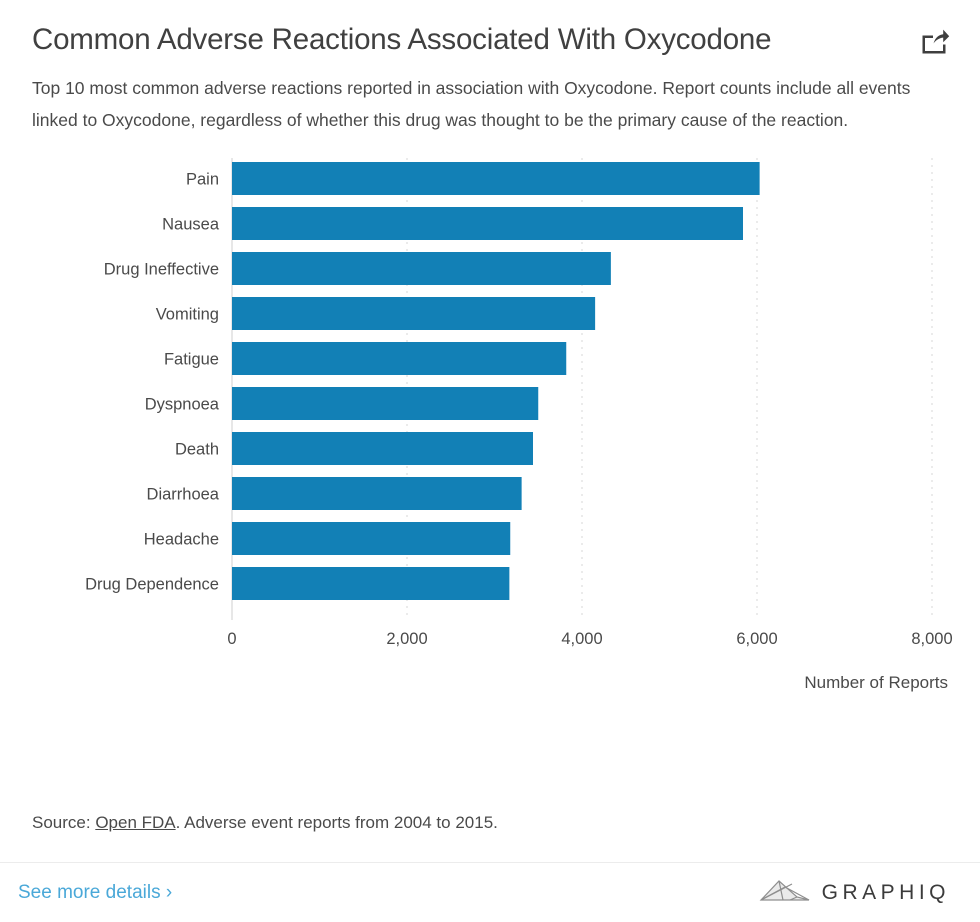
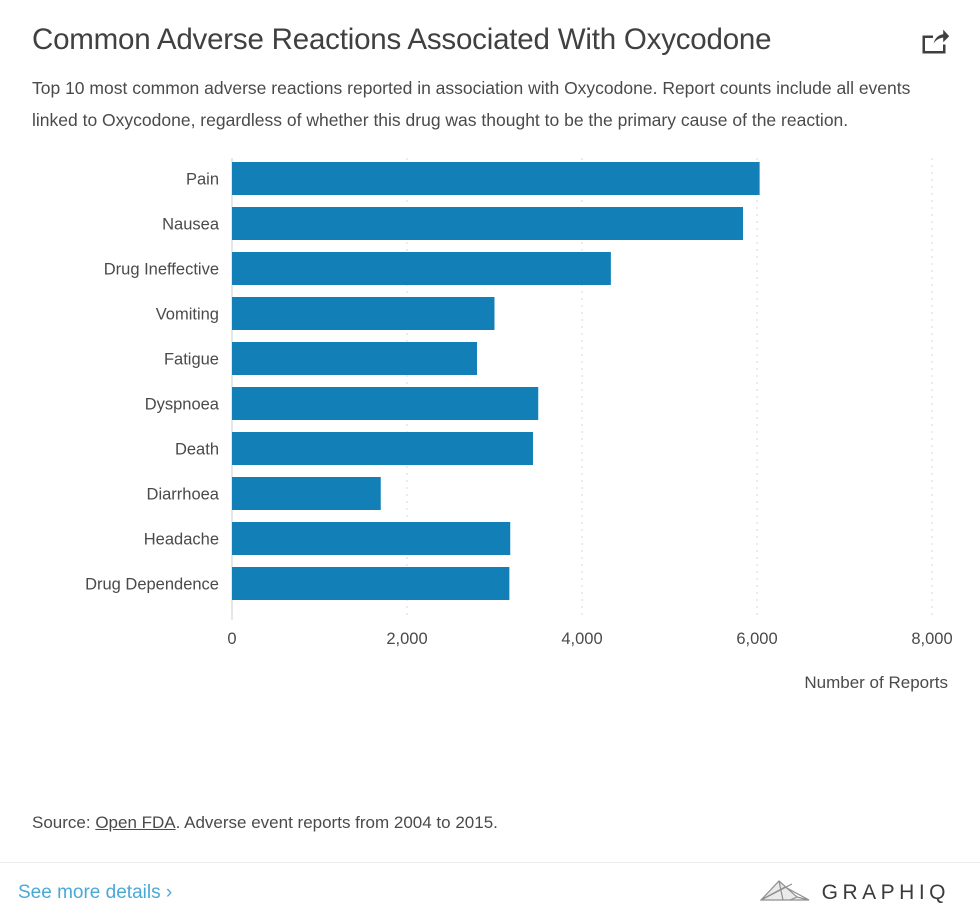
Vomiting: 4200 -> 3000
Fatigue: 3800 -> 2800
Diarrhoea: 3300 -> 1700
